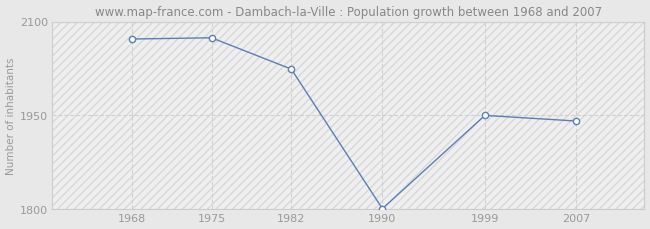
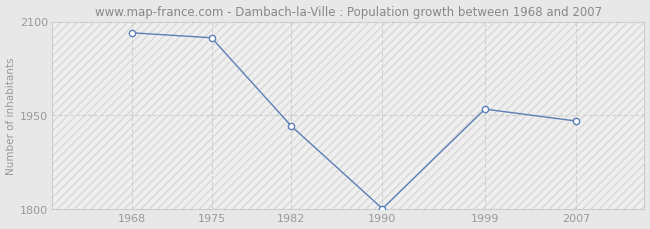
1968: 2072 -> 2082
1982: 2024 -> 1933
1999: 1950 -> 1960
